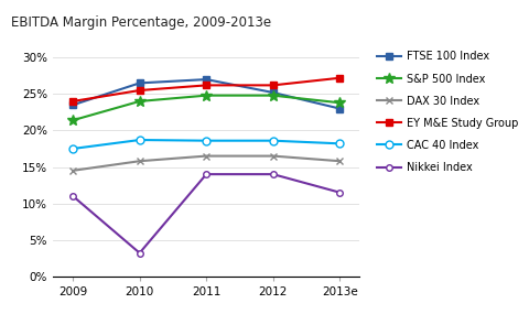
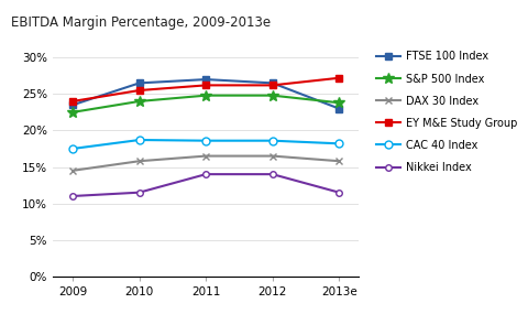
S&P 500 Index/2009: 21.4% -> 22.5%
Nikkei Index/2010: 3.2% -> 11.5%
FTSE 100 Index/2012: 25.2% -> 26.5%
